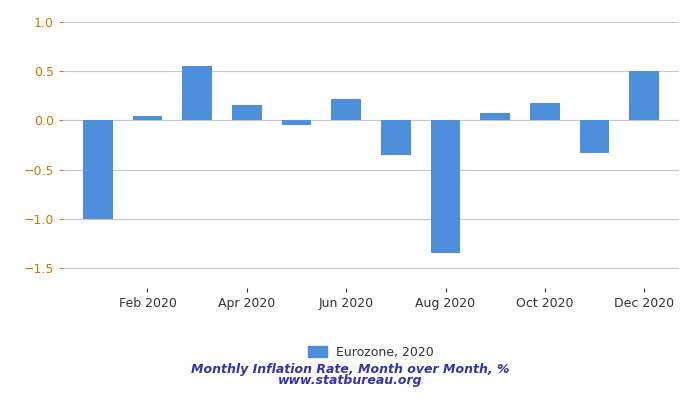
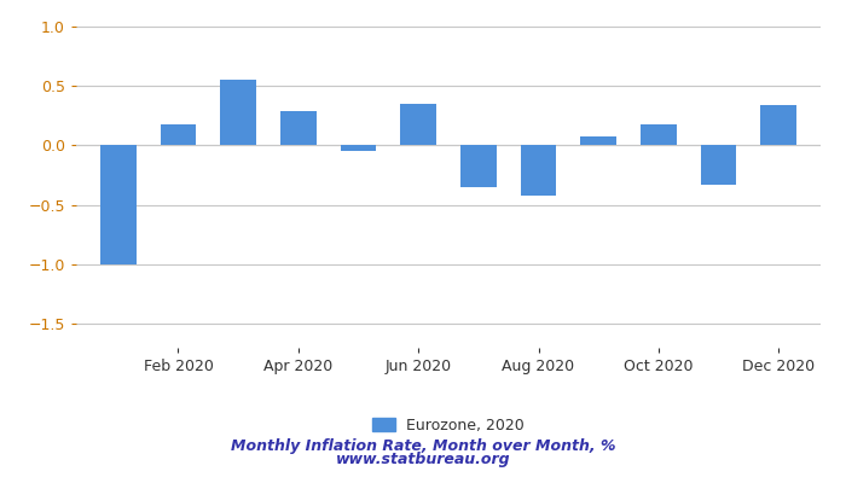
Feb 2020: 0.04 -> 0.18
Apr 2020: 0.16 -> 0.29
Jun 2020: 0.22 -> 0.35
Aug 2020: -1.34 -> -0.42
Dec 2020: 0.50 -> 0.34
